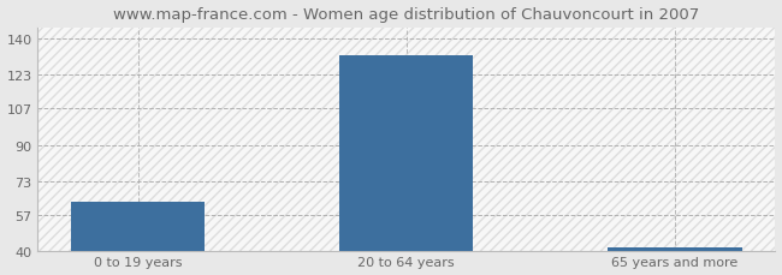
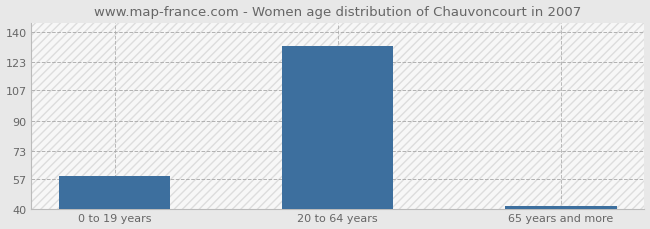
0 to 19 years: 63 -> 59
